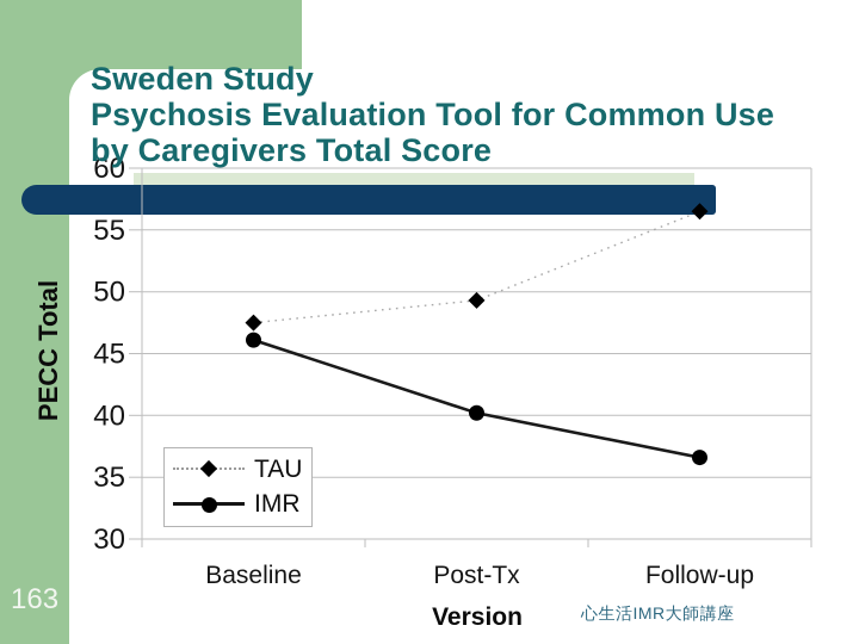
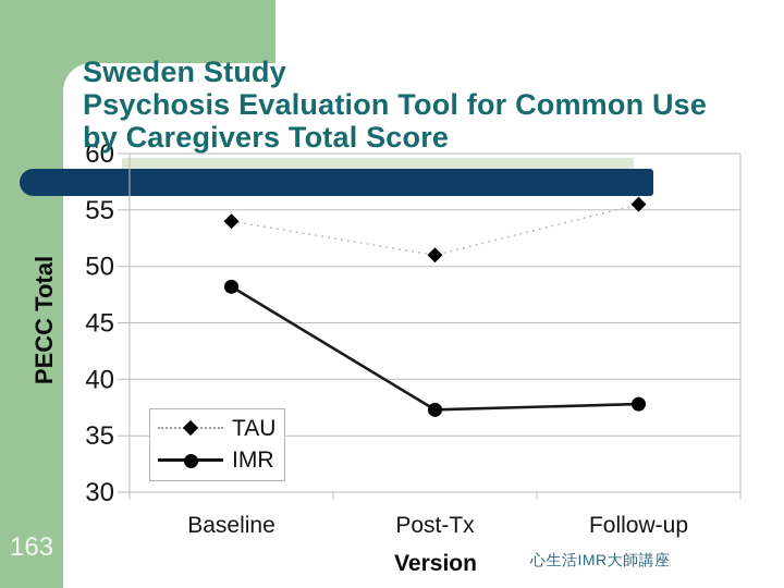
TAU/Baseline: 47.5 -> 54.0
IMR/Baseline: 46.1 -> 48.2
TAU/Post-Tx: 49.3 -> 51.0
IMR/Post-Tx: 40.2 -> 37.3
TAU/Follow-up: 56.5 -> 55.5
IMR/Follow-up: 36.6 -> 37.8
